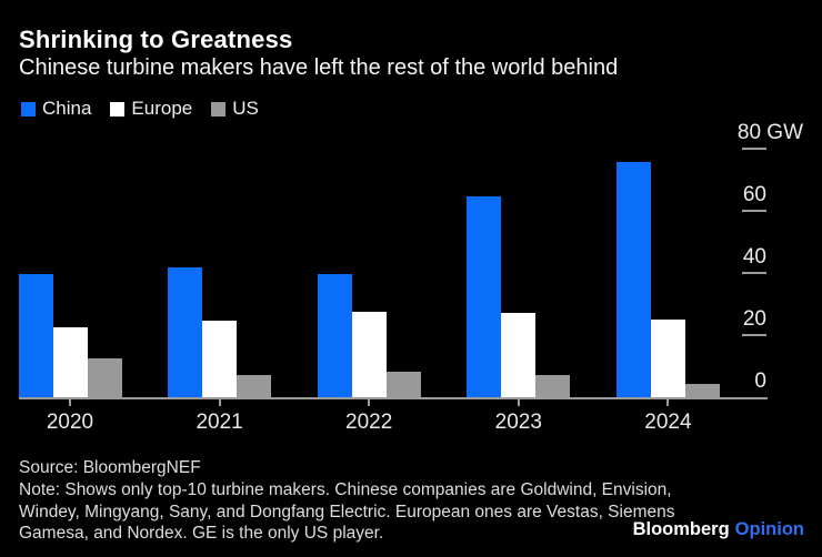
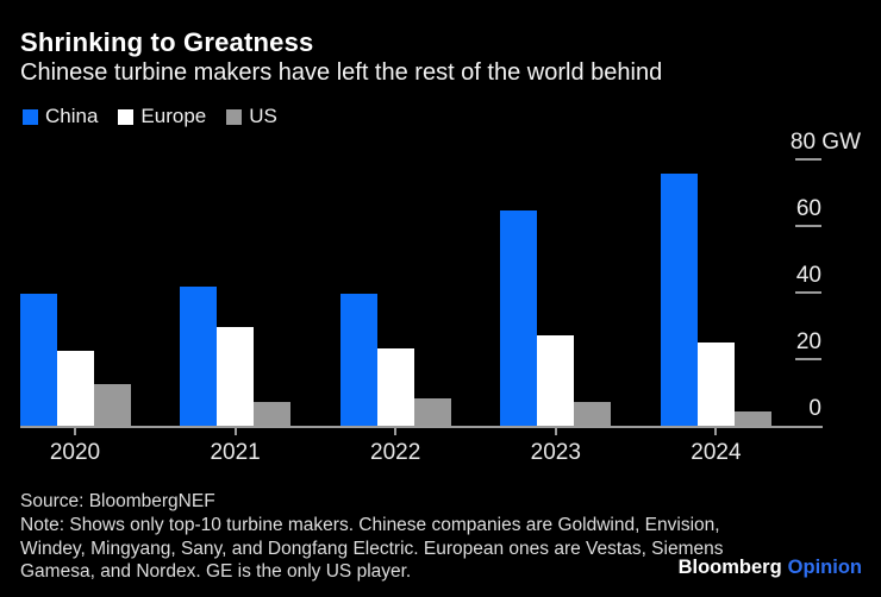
Europe/2021: 25 -> 30
Europe/2022: 28 -> 24
